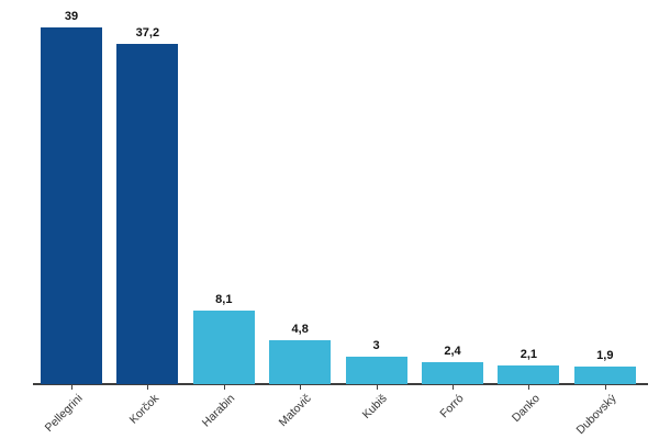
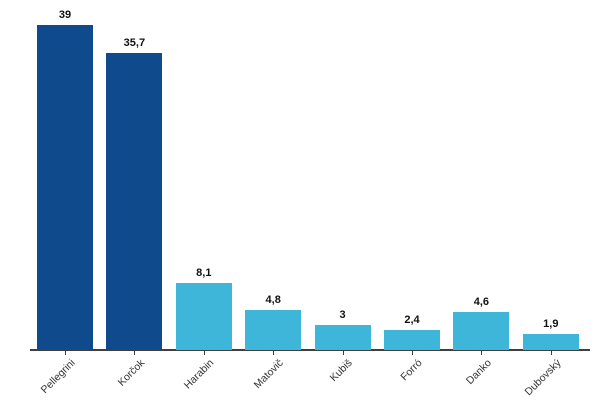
Korčok: 37,2 -> 35,7
Danko: 2,1 -> 4,6
